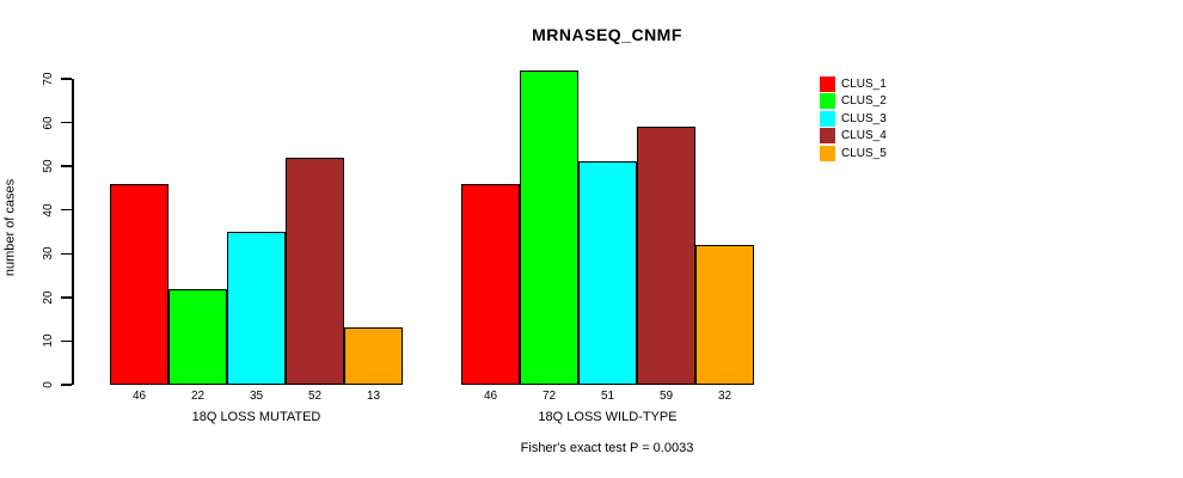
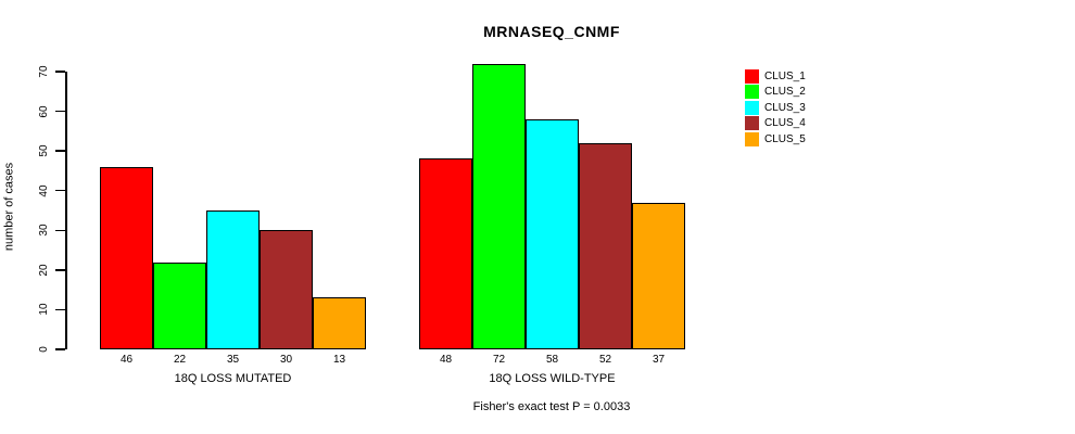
CLUS_4/18Q LOSS MUTATED: 52 -> 30
CLUS_1/18Q LOSS WILD-TYPE: 46 -> 48
CLUS_3/18Q LOSS WILD-TYPE: 51 -> 58
CLUS_4/18Q LOSS WILD-TYPE: 59 -> 52
CLUS_5/18Q LOSS WILD-TYPE: 32 -> 37
